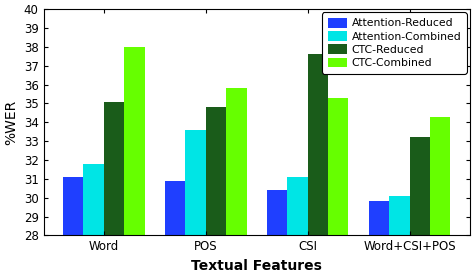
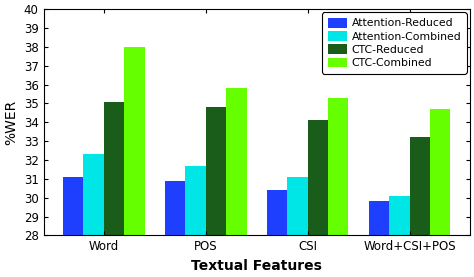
Attention-Combined/Word: 31.8 -> 32.3
Attention-Combined/POS: 33.6 -> 31.7
CTC-Reduced/CSI: 37.6 -> 34.1
CTC-Combined/Word+CSI+POS: 34.3 -> 34.7
